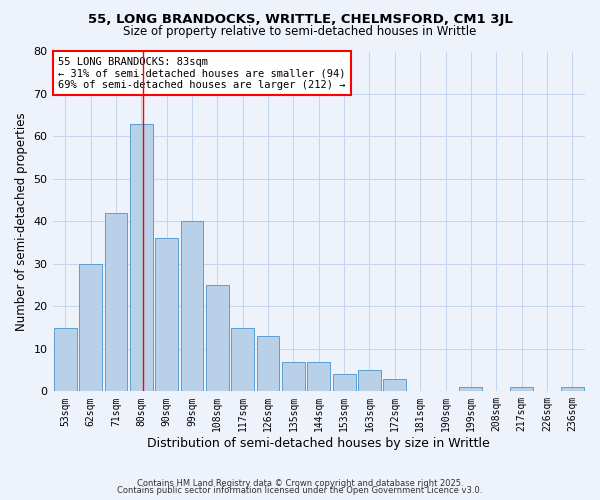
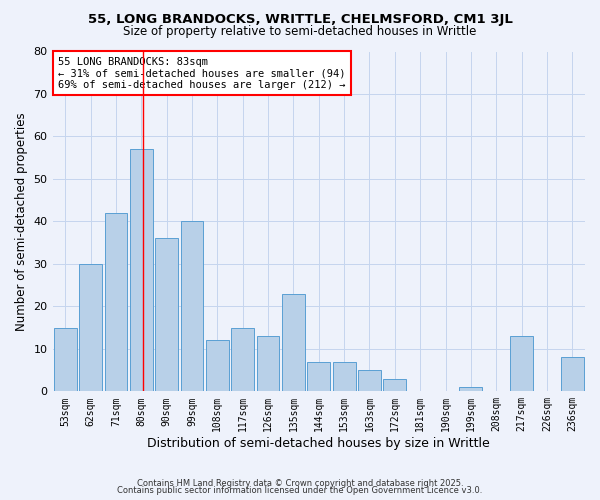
80sqm: 63 -> 57
108sqm: 25 -> 12
135sqm: 7 -> 23
153sqm: 4 -> 7
217sqm: 1 -> 13
236sqm: 1 -> 8
